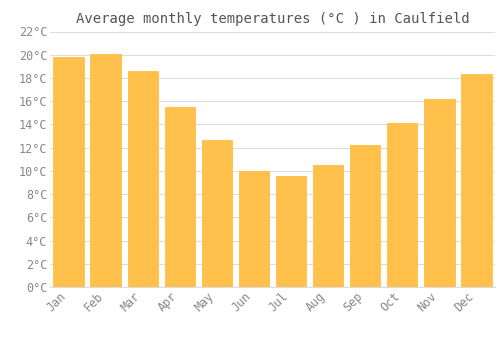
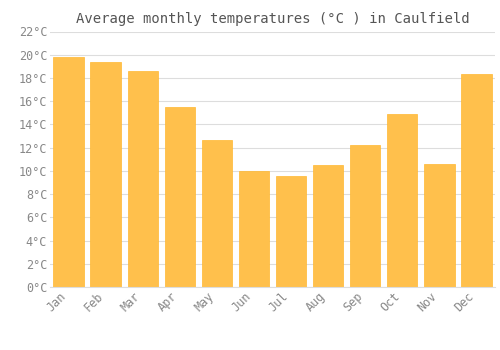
Feb: 20.1°C -> 19.4°C
Oct: 14.1°C -> 14.9°C
Nov: 16.2°C -> 10.6°C
